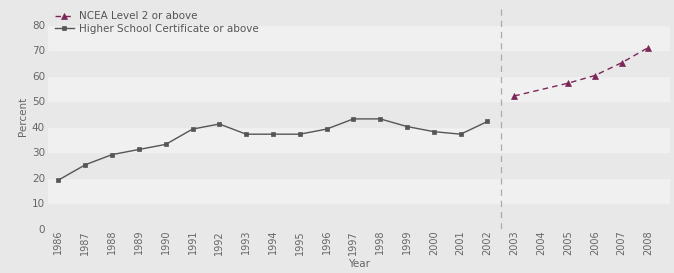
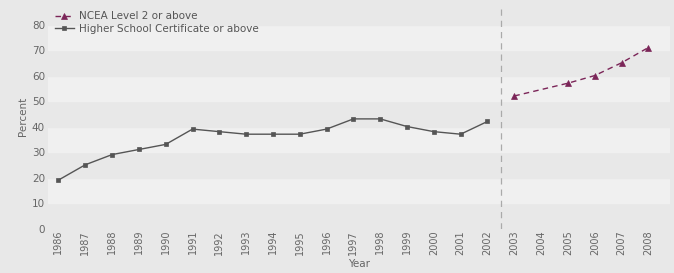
Higher School Certificate or above/1992: 41 -> 38
